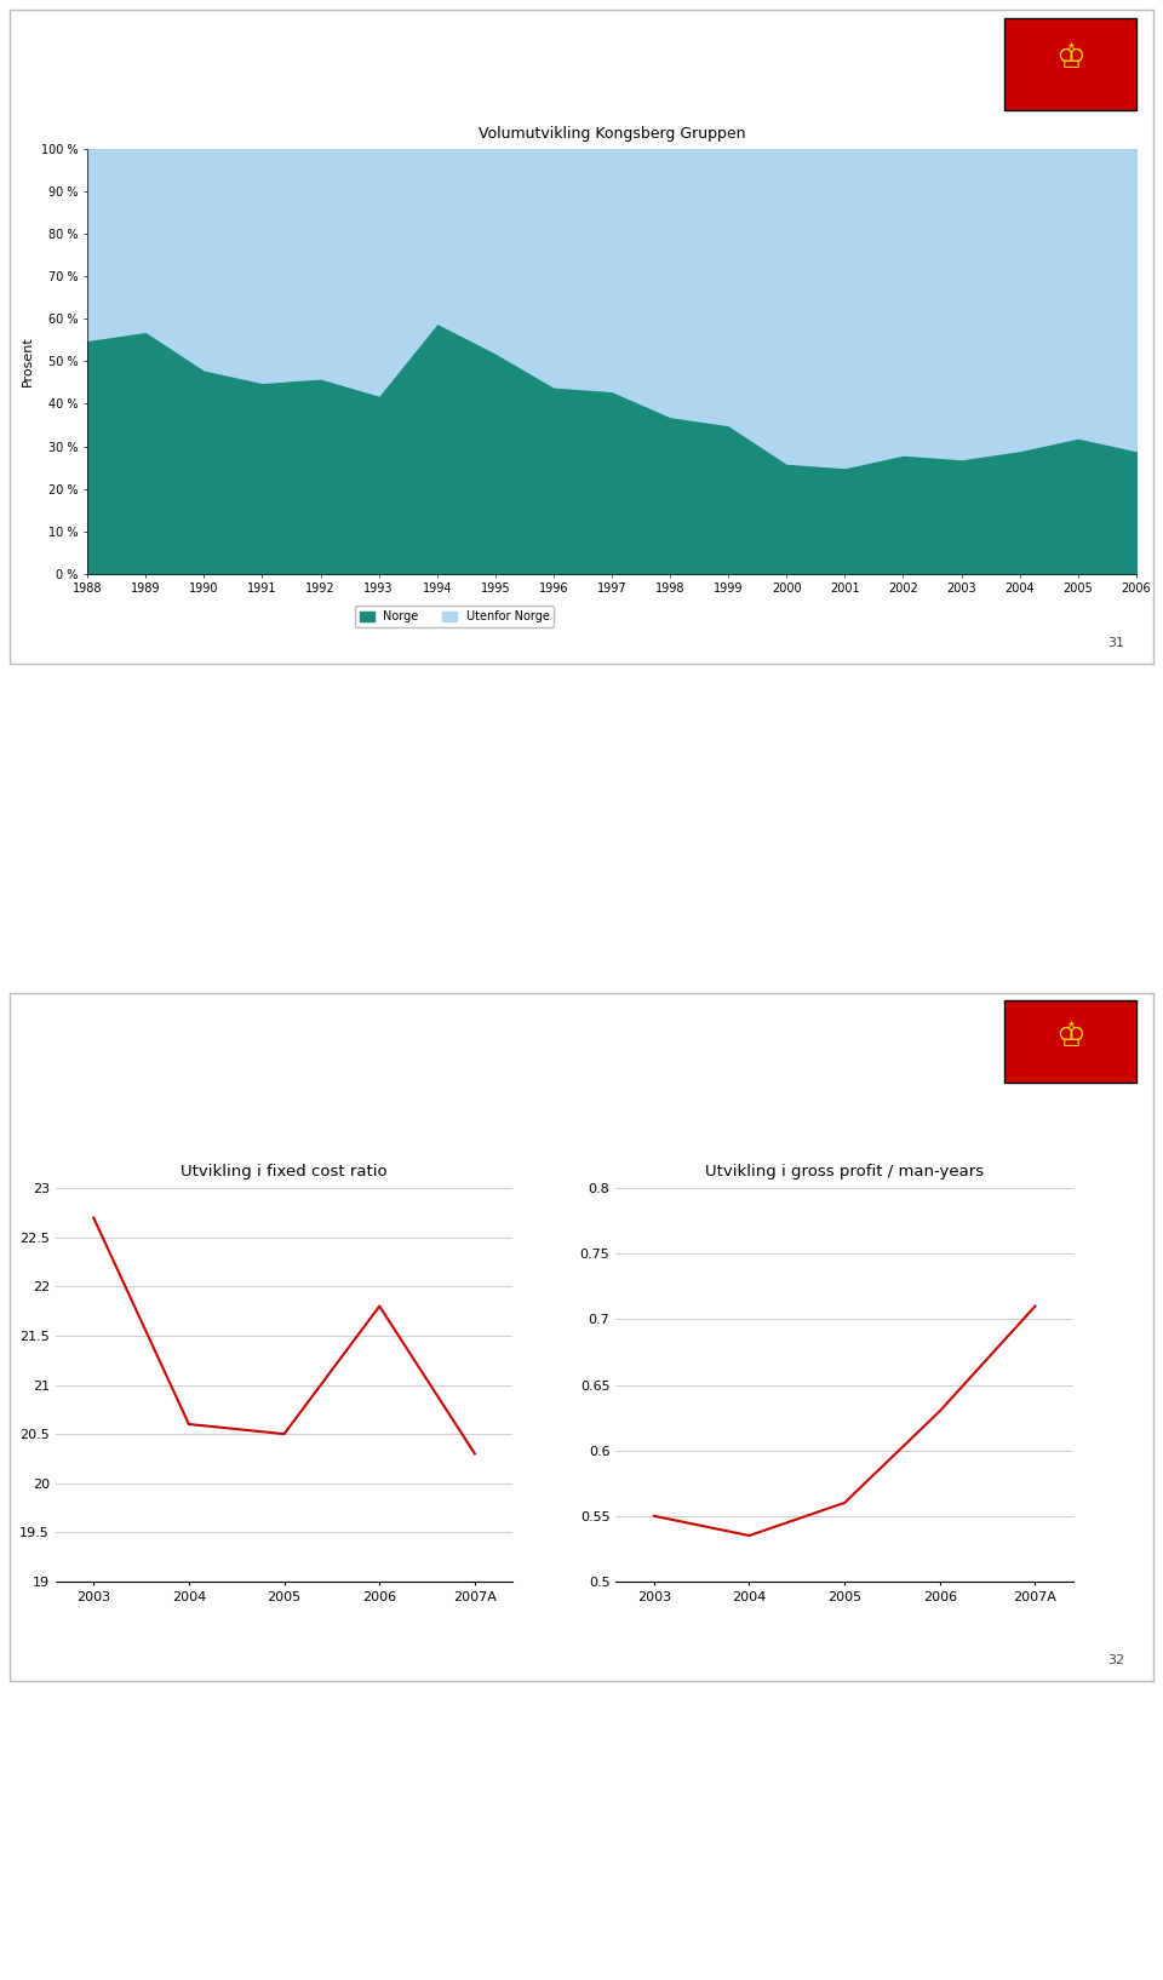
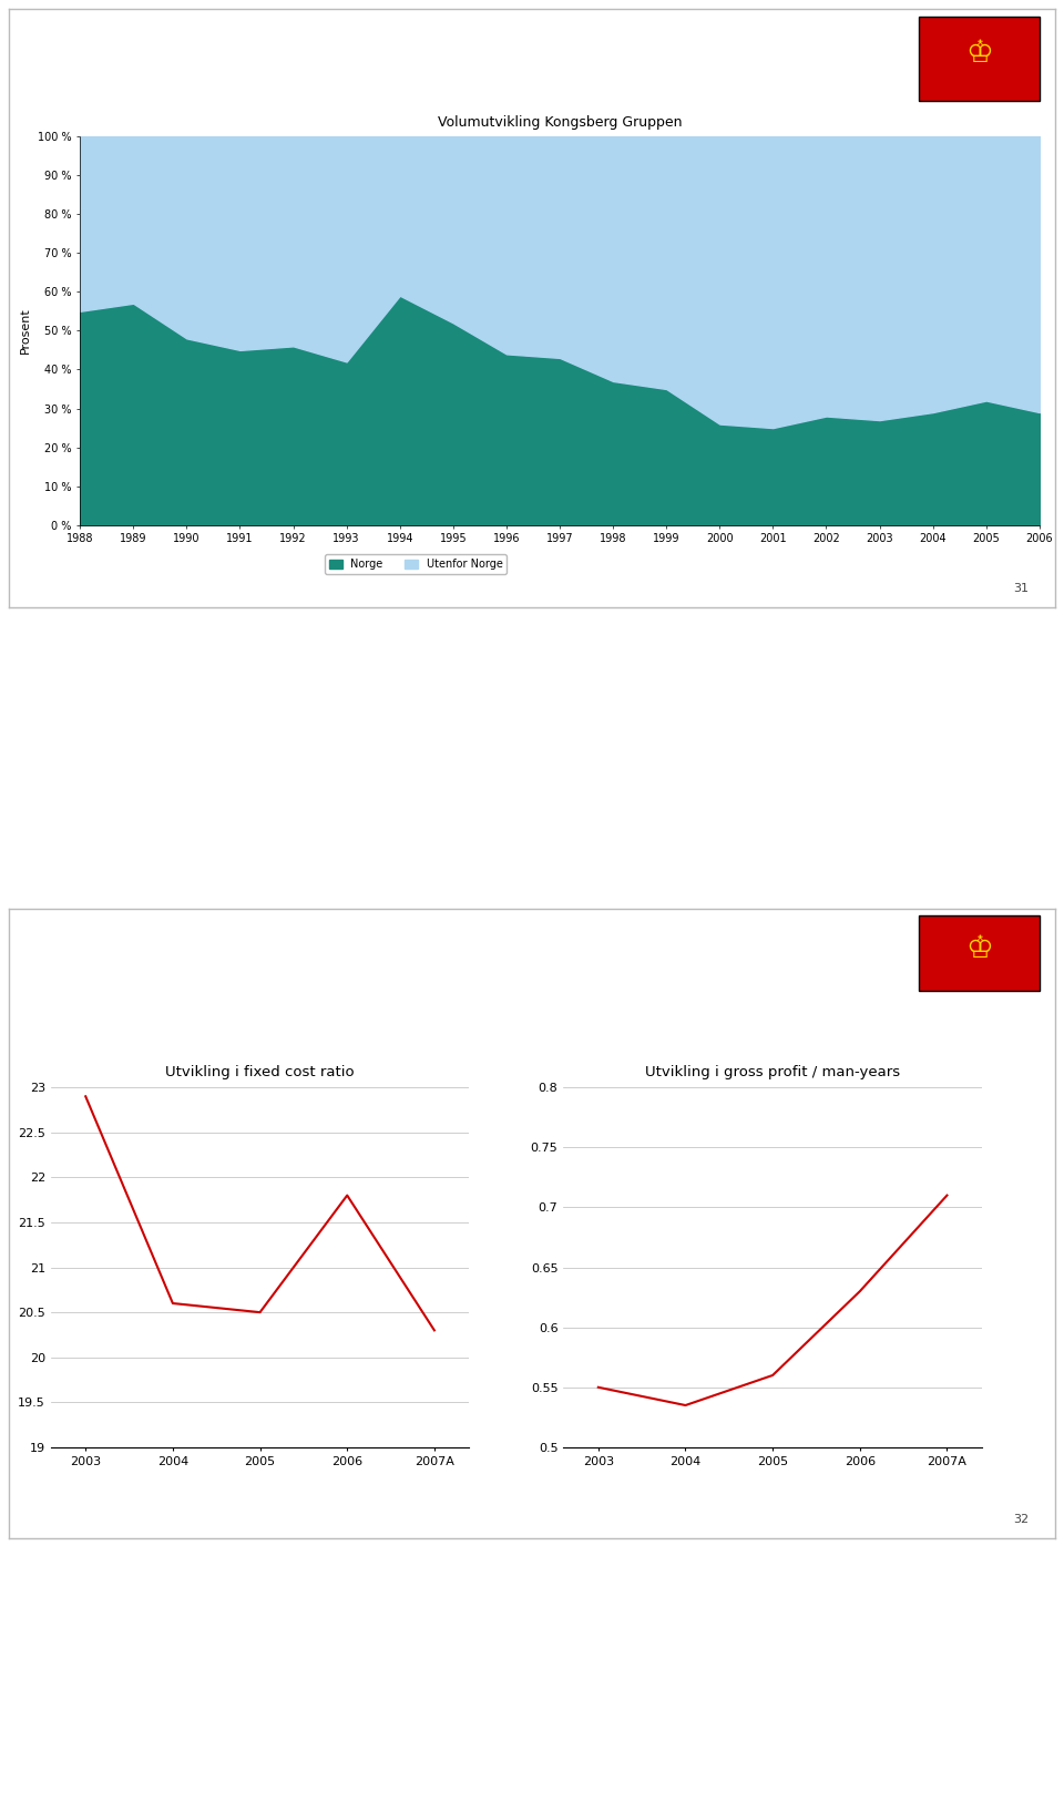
Utvikling i fixed cost ratio/2003: 22.7 -> 22.9
